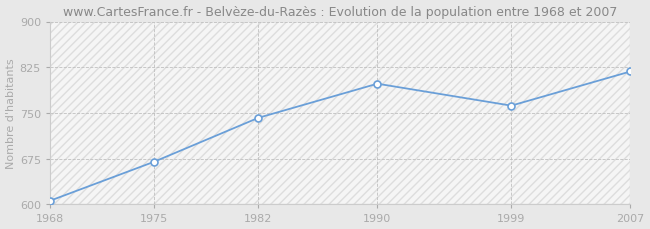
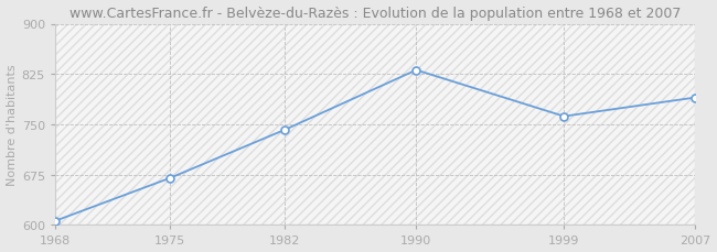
1990: 798 -> 831
2007: 818 -> 790
